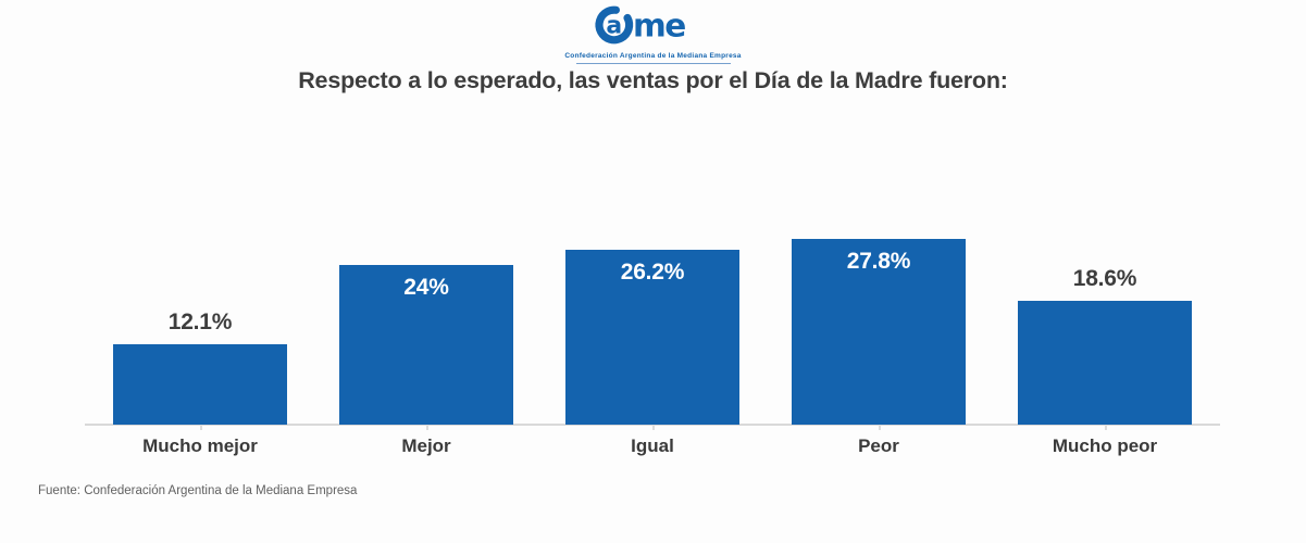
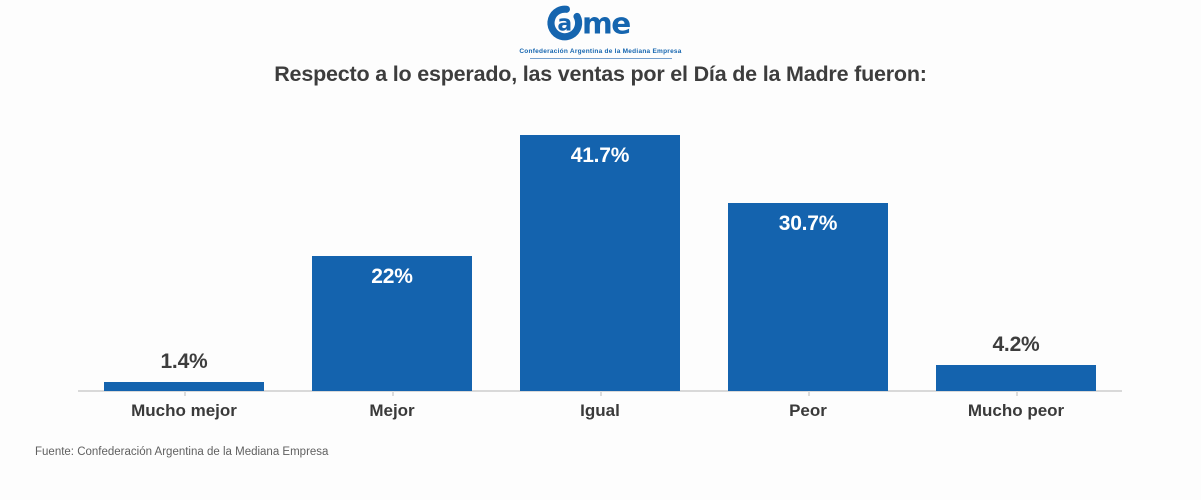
Mucho mejor: 12.1% -> 1.4%
Mejor: 24% -> 22%
Igual: 26.2% -> 41.7%
Peor: 27.8% -> 30.7%
Mucho peor: 18.6% -> 4.2%
